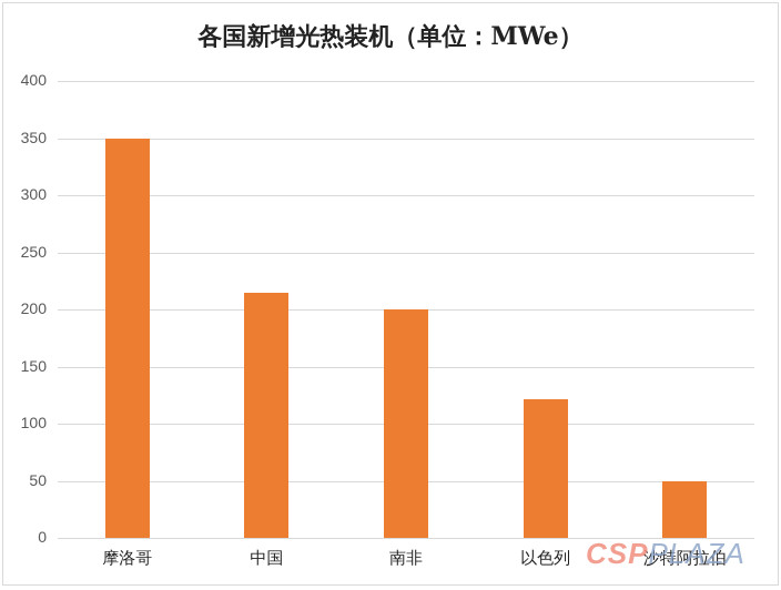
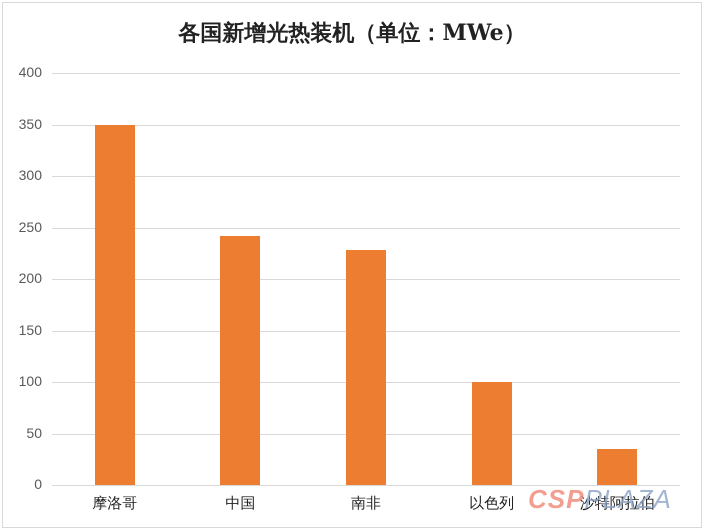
中国: 215 -> 242
南非: 200 -> 228
以色列: 121 -> 100
沙特阿拉伯: 50 -> 35
